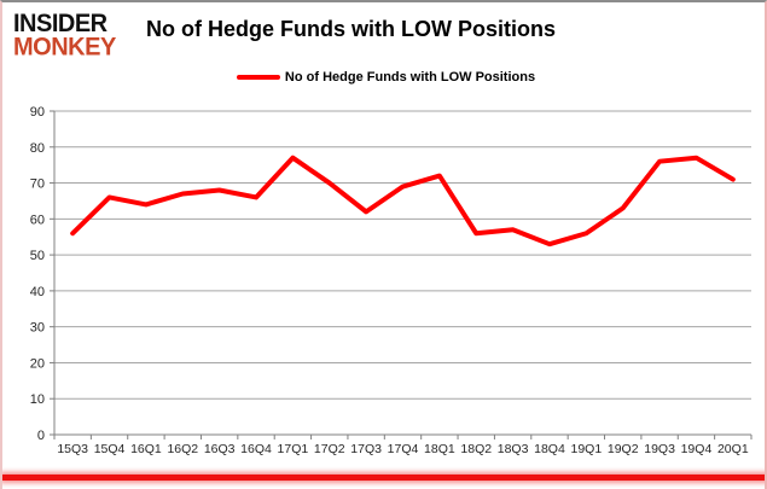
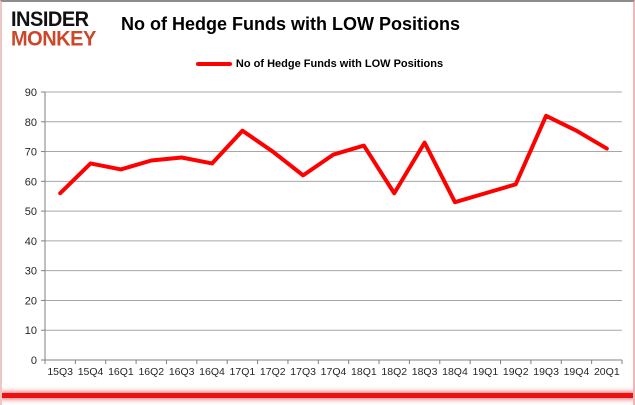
18Q3: 57 -> 73
19Q2: 63 -> 59
19Q3: 76 -> 82
